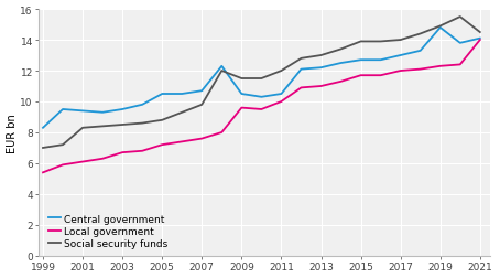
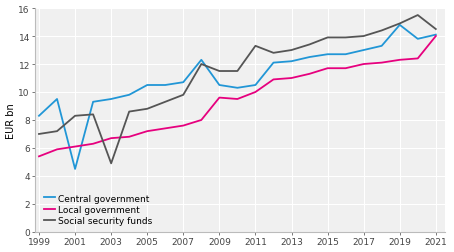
Central government/2001: 9.4 -> 4.5
Social security funds/2003: 8.5 -> 4.9
Social security funds/2011: 12.0 -> 13.3
